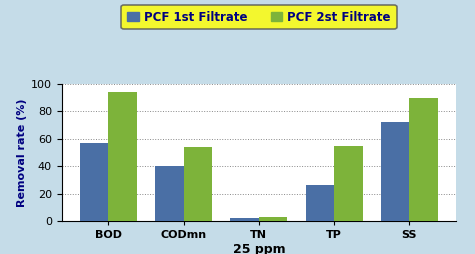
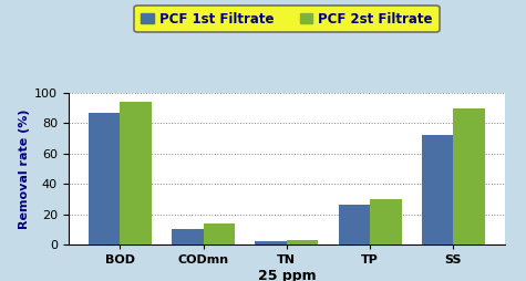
PCF 1st Filtrate/BOD: 57 -> 87
PCF 1st Filtrate/CODmn: 40 -> 10
PCF 2st Filtrate/CODmn: 54 -> 14
PCF 2st Filtrate/TP: 55 -> 30
